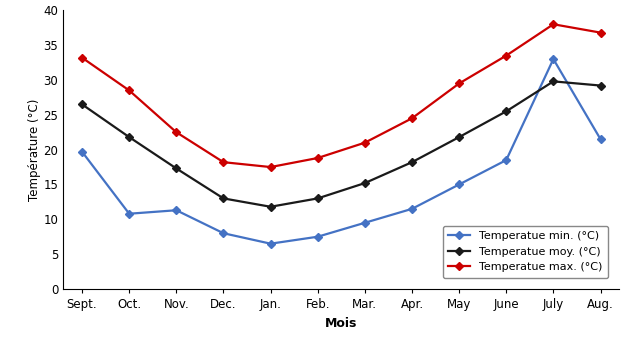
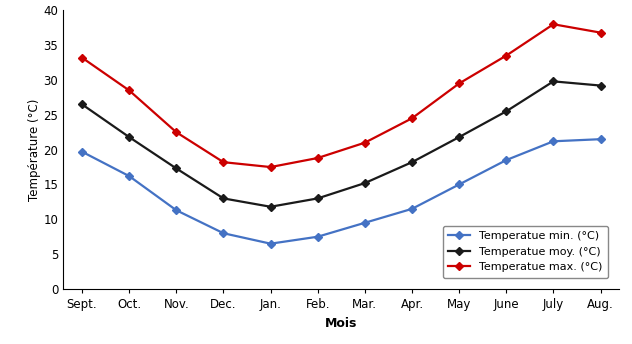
Temperatue min. (°C)/Oct.: 10.8 -> 16.2
Temperatue min. (°C)/July: 33.0 -> 21.2
